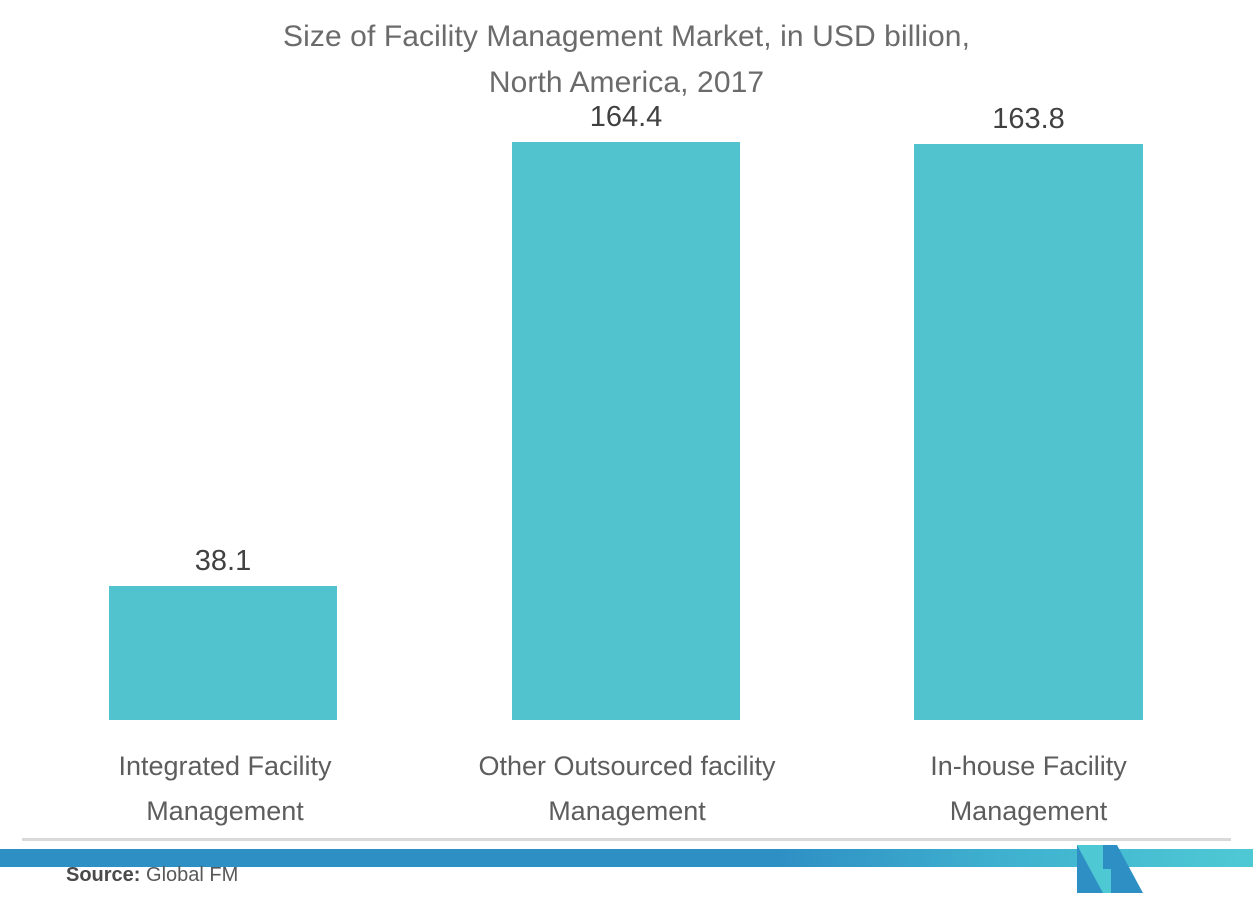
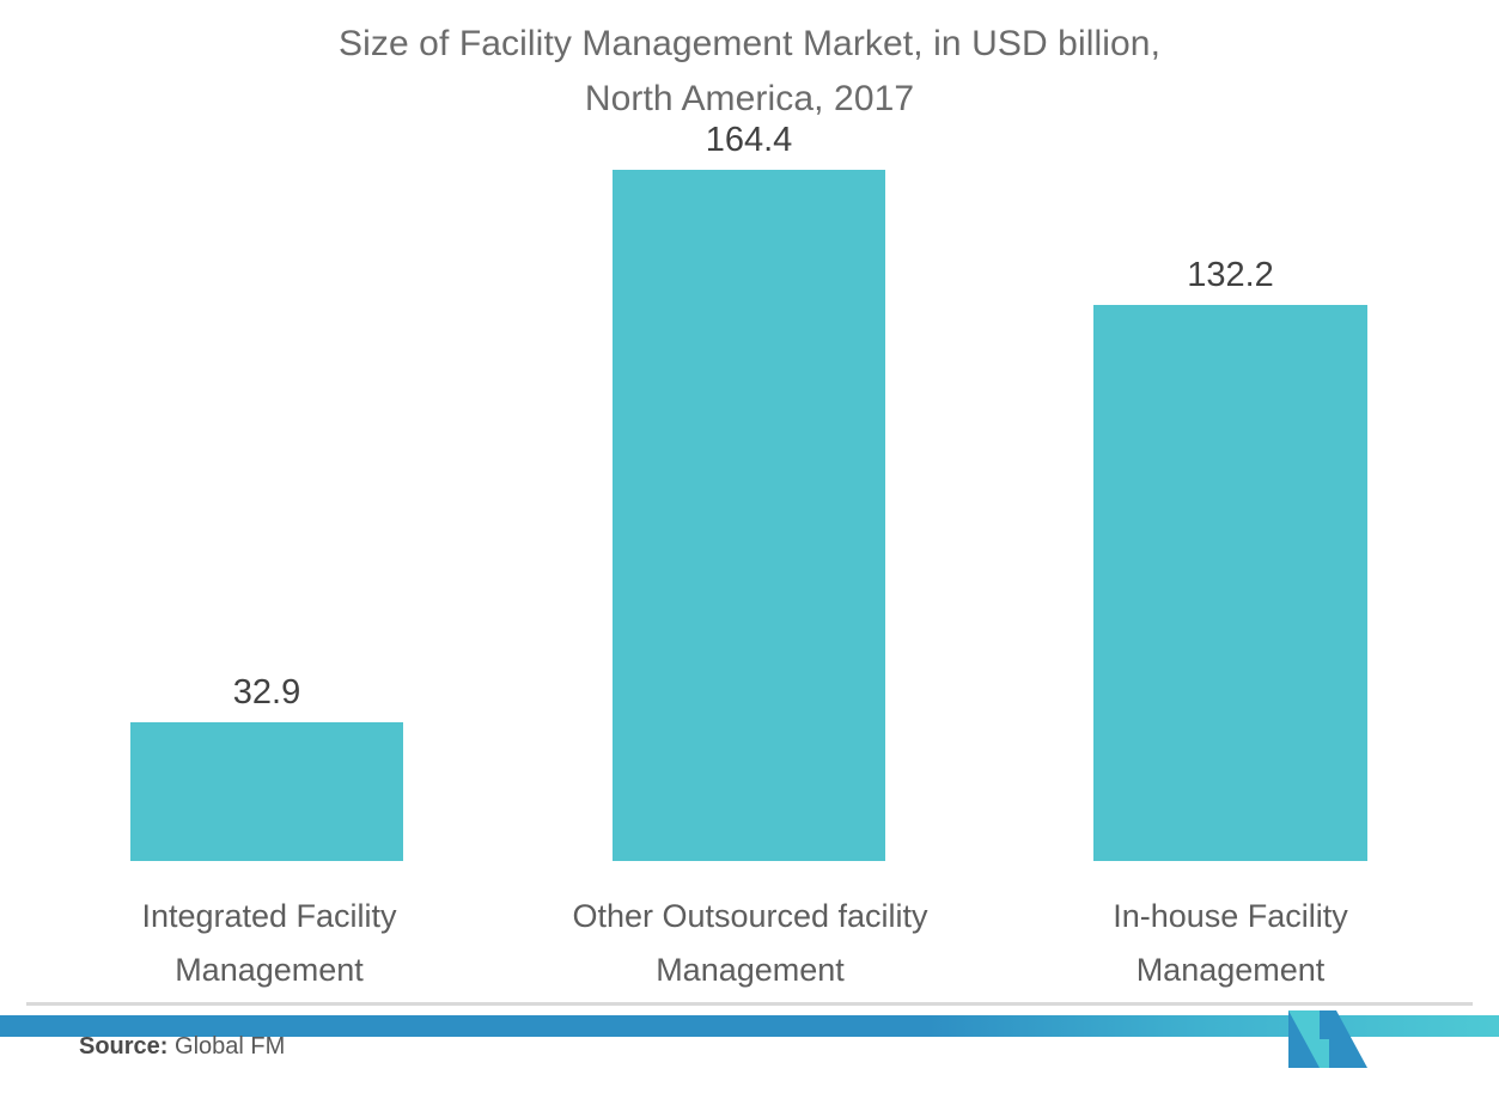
Integrated Facility Management: 38.1 -> 32.9
In-house Facility Management: 163.8 -> 132.2
